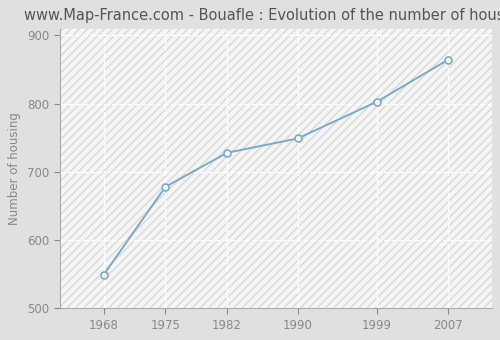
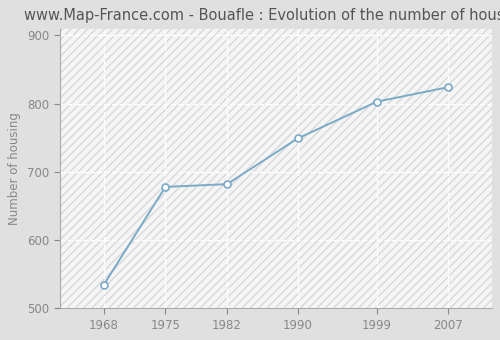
1968: 549 -> 534
1982: 728 -> 682
2007: 864 -> 824
